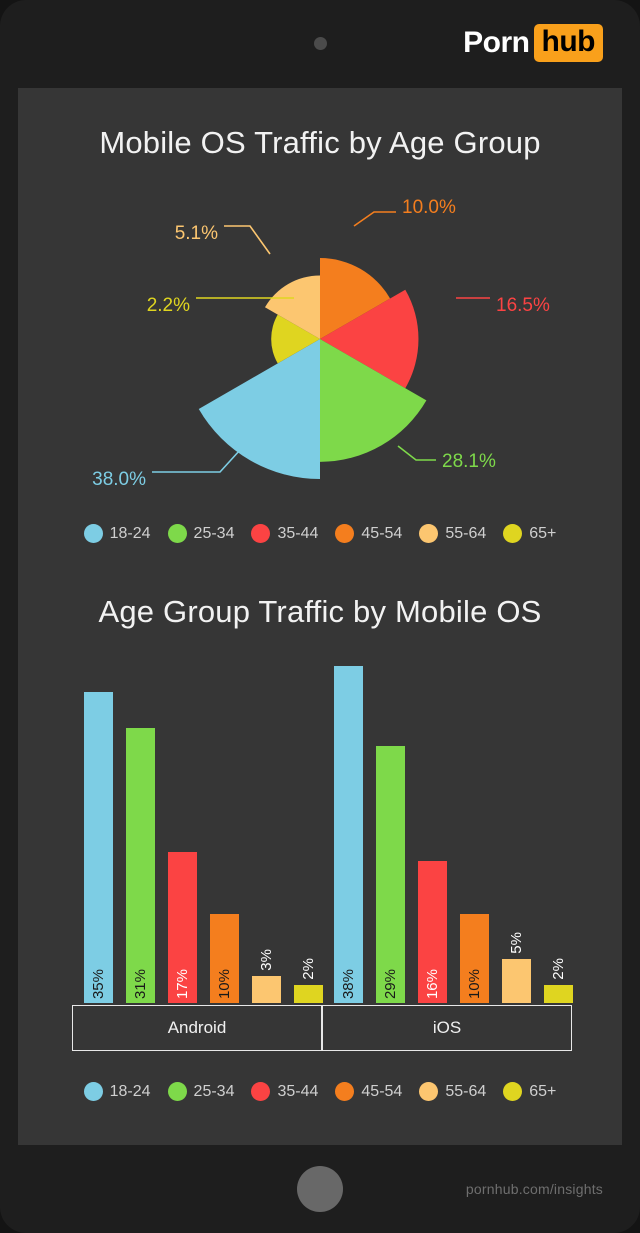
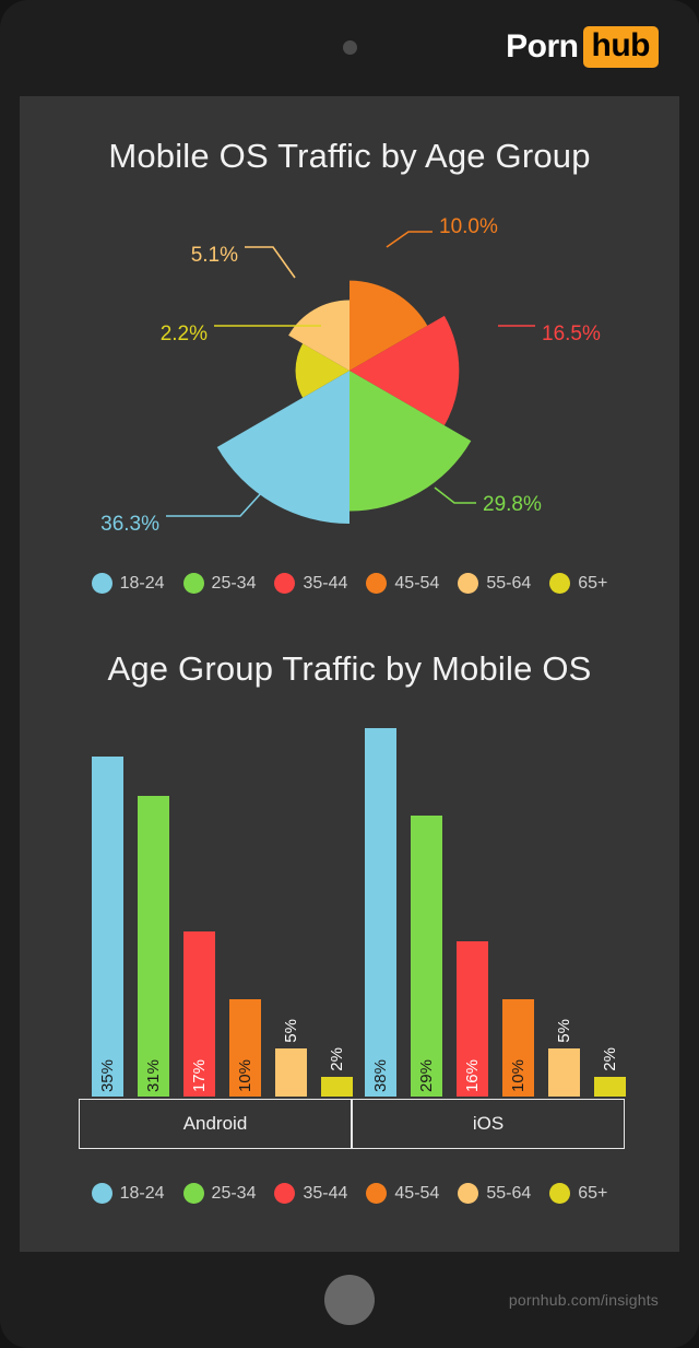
Mobile OS Traffic by Age Group/18-24: 38.0% -> 36.3%
Mobile OS Traffic by Age Group/25-34: 28.1% -> 29.8%
Age Group Traffic by Mobile OS/Android/55-64: 3% -> 5%
